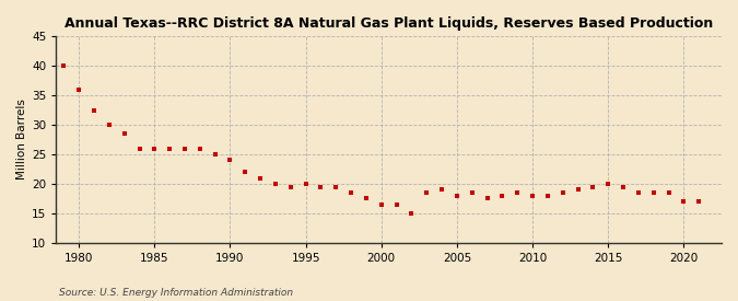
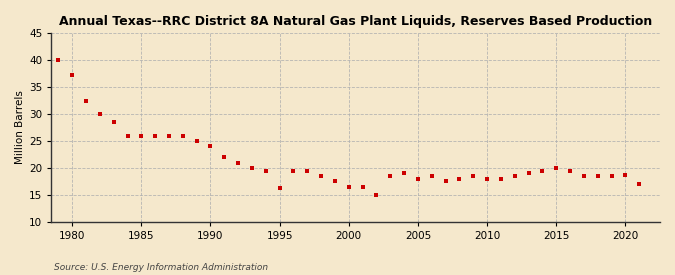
1980: 36.0 -> 37.2
1995: 20.0 -> 16.2
2020: 17.0 -> 18.6
